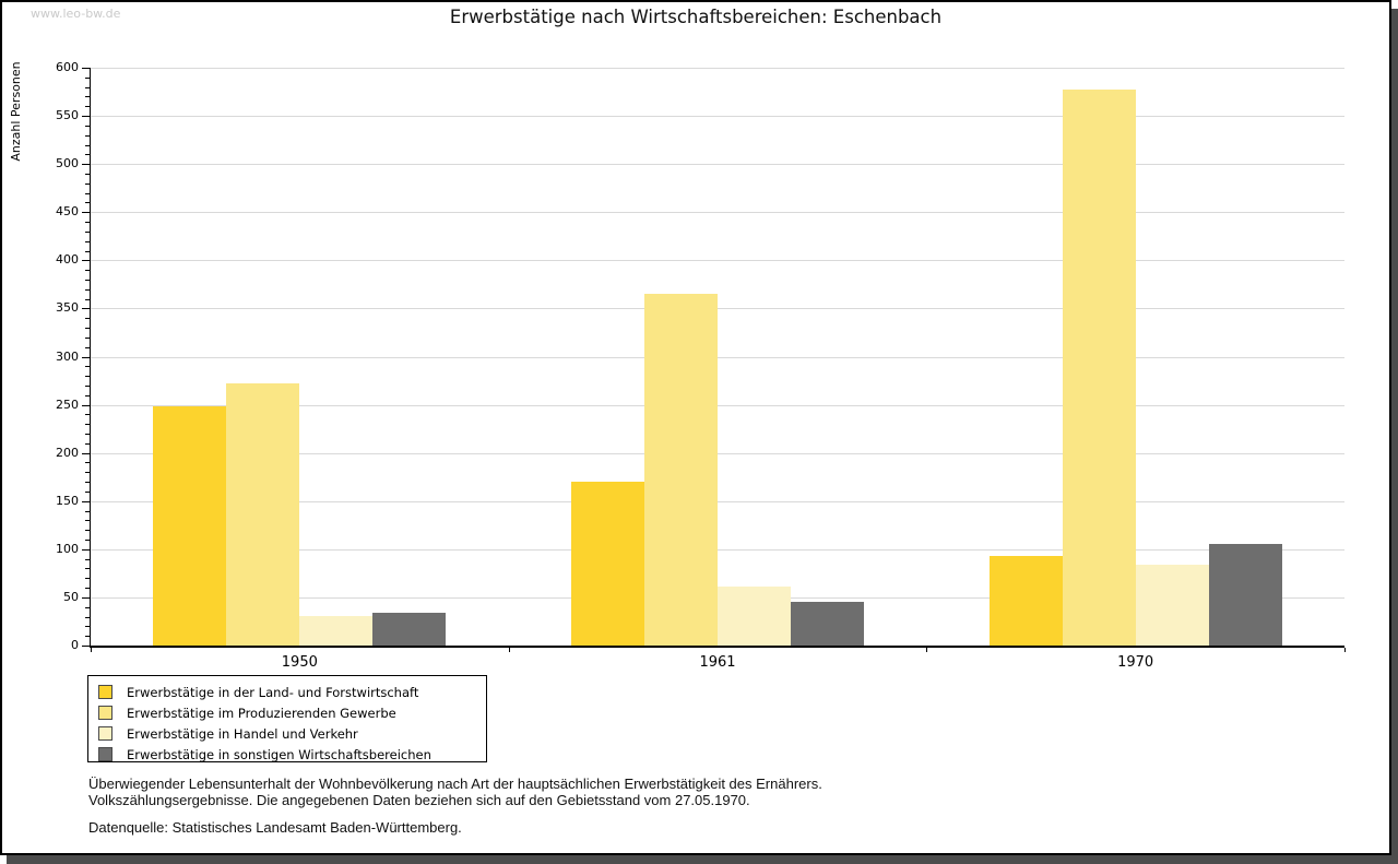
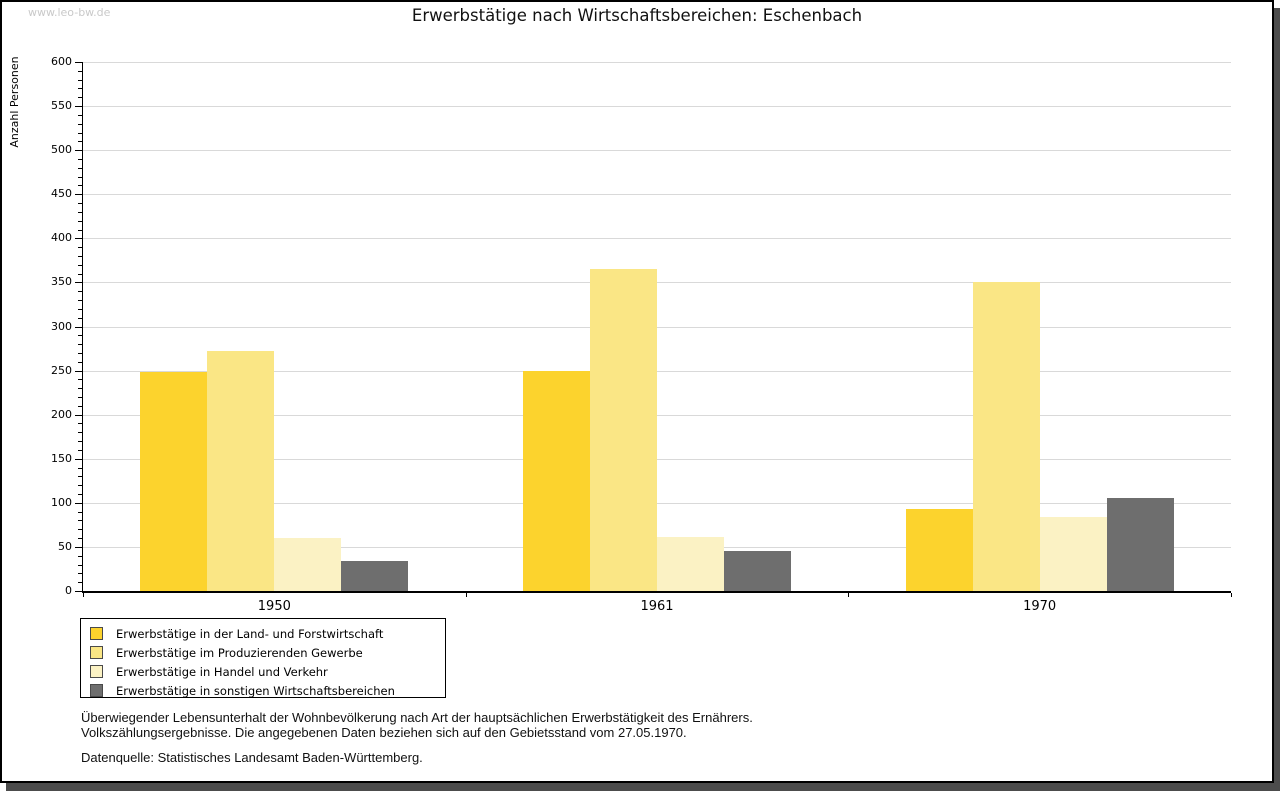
Erwerbstätige in Handel und Verkehr/1950: 30 -> 60
Erwerbstätige in der Land- und Forstwirtschaft/1961: 170 -> 250
Erwerbstätige im Produzierenden Gewerbe/1970: 580 -> 350
